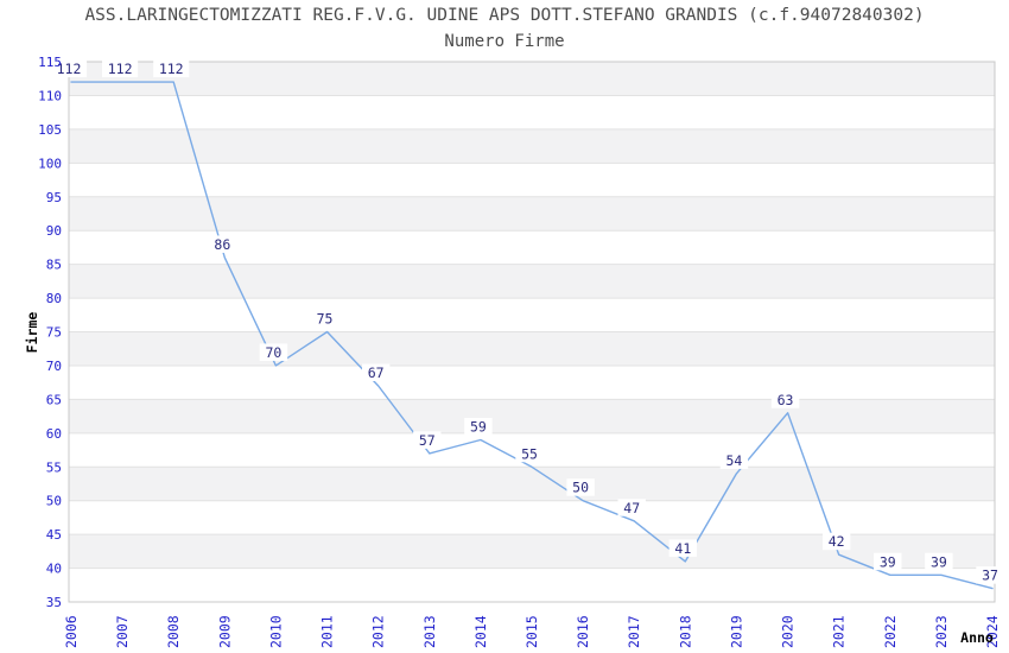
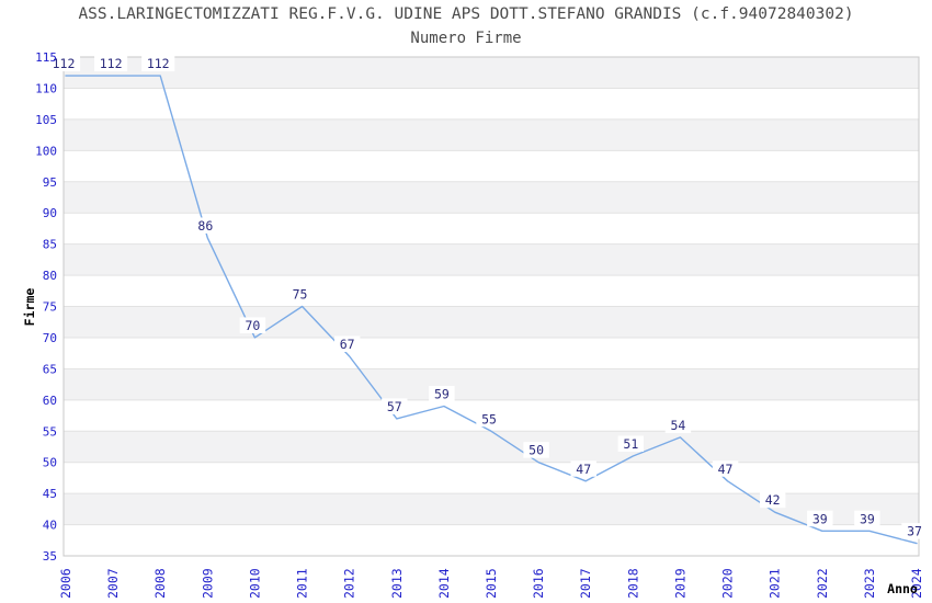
2018: 41 -> 51
2020: 63 -> 47
